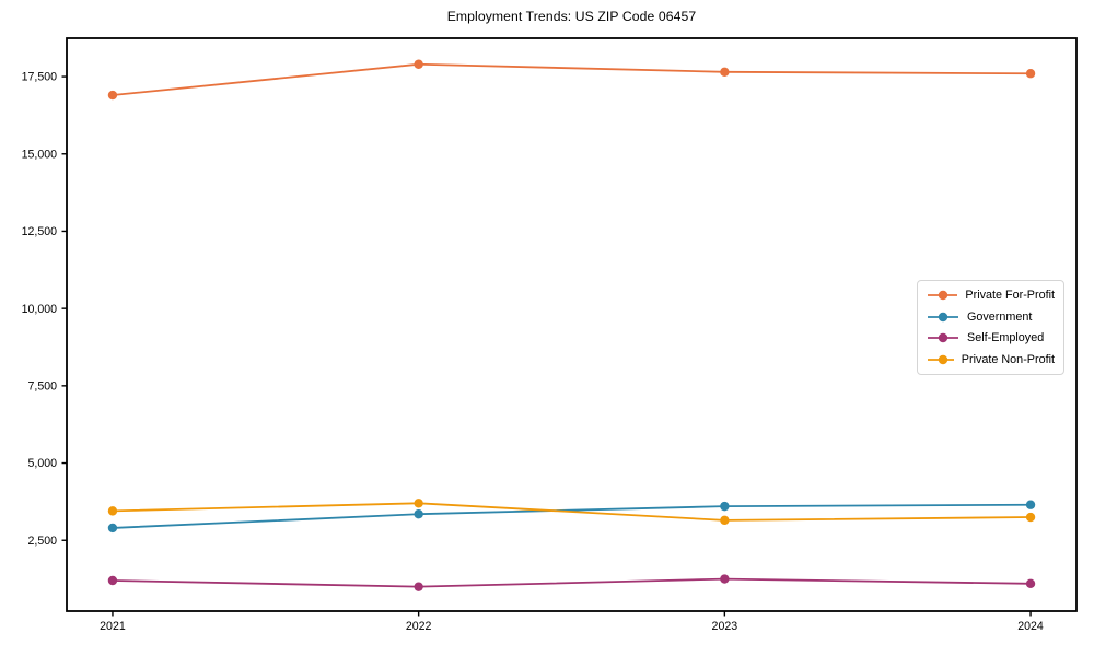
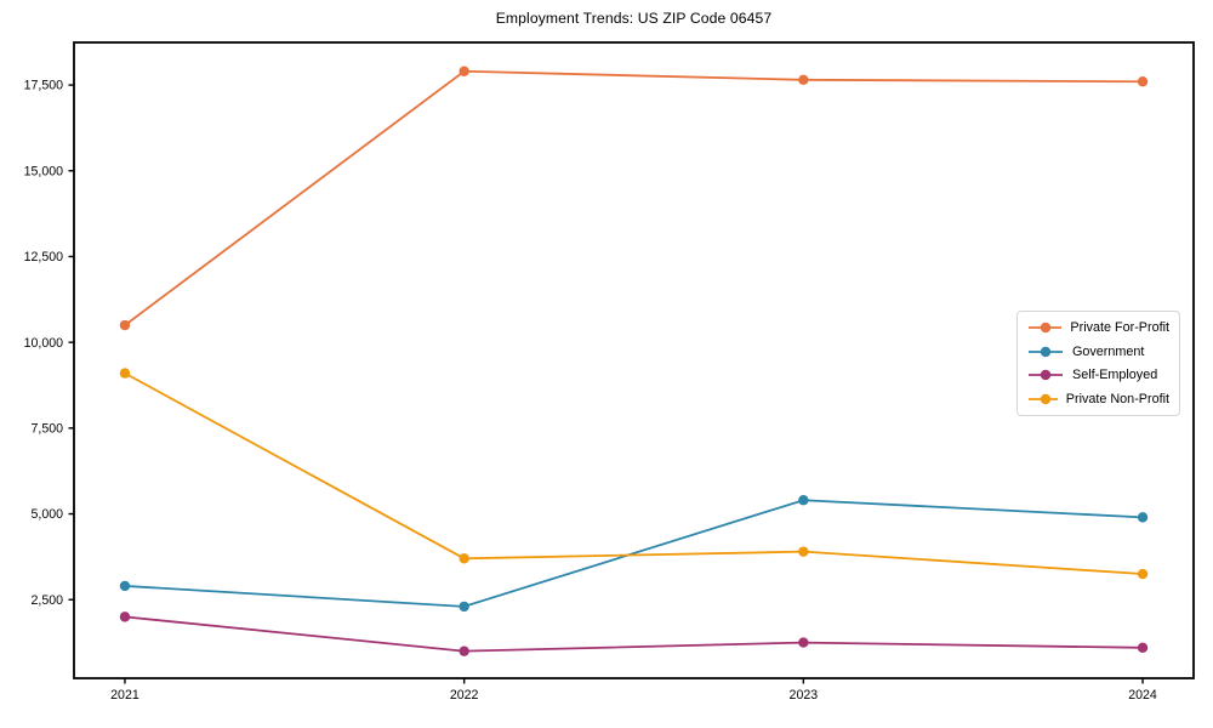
Private For-Profit/2021: 16900 -> 10500
Self-Employed/2021: 1200 -> 2000
Private Non-Profit/2021: 3400 -> 9100
Government/2022: 3400 -> 2300
Government/2023: 3600 -> 5400
Private Non-Profit/2023: 3200 -> 3900
Government/2024: 3600 -> 4900
